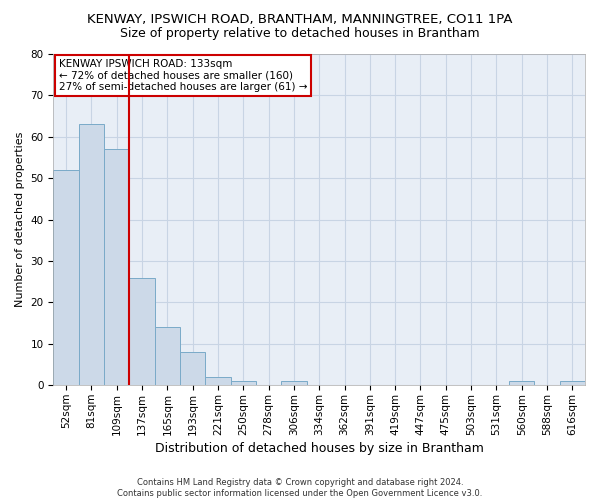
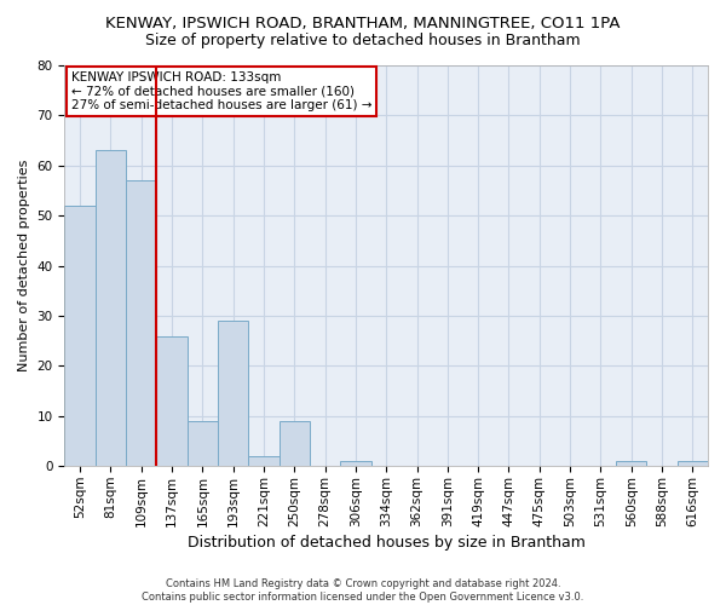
165sqm: 14 -> 9
193sqm: 8 -> 29
250sqm: 1 -> 9
